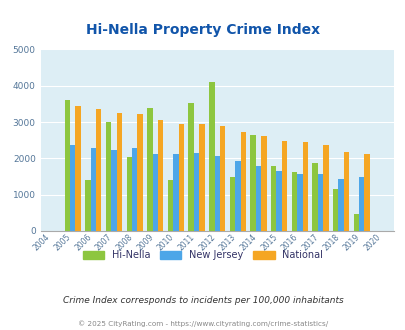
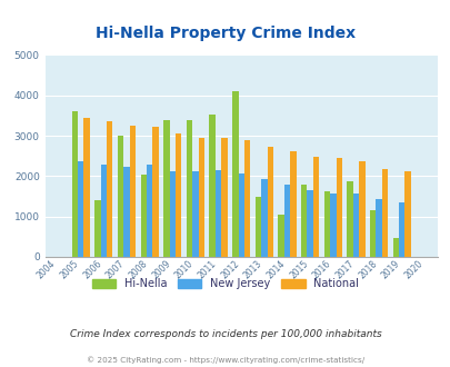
Hi-Nella/2010: 1400 -> 3380
Hi-Nella/2014: 2650 -> 1060
New Jersey/2019: 1500 -> 1340
